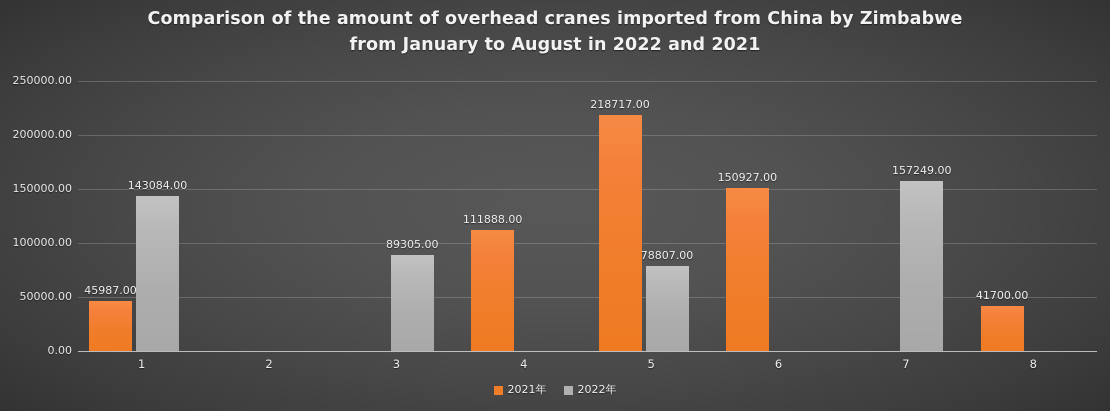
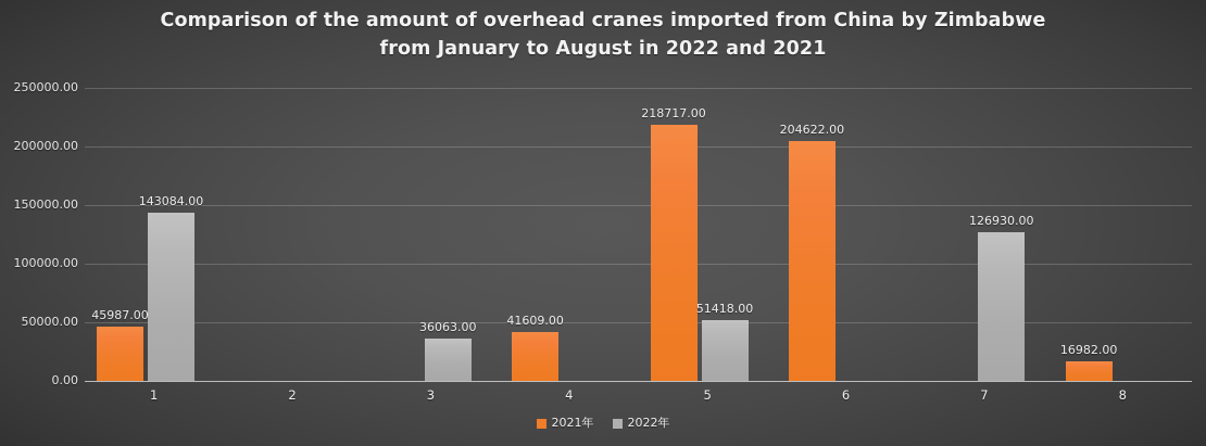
2022年/3: 89305.00 -> 36063.00
2021年/4: 111888.00 -> 41609.00
2022年/5: 78807.00 -> 51418.00
2021年/6: 150927.00 -> 204622.00
2022年/7: 157249.00 -> 126930.00
2021年/8: 41700.00 -> 16982.00
